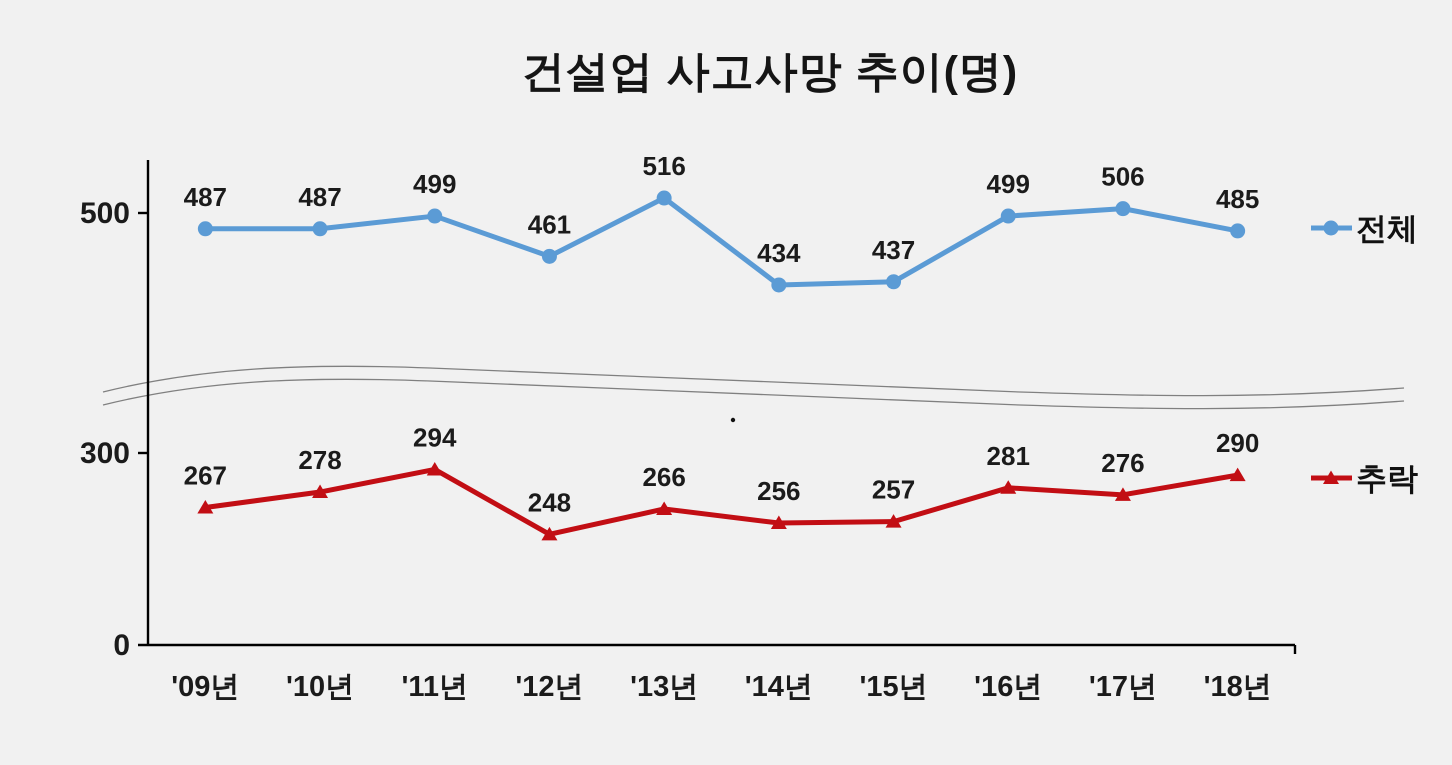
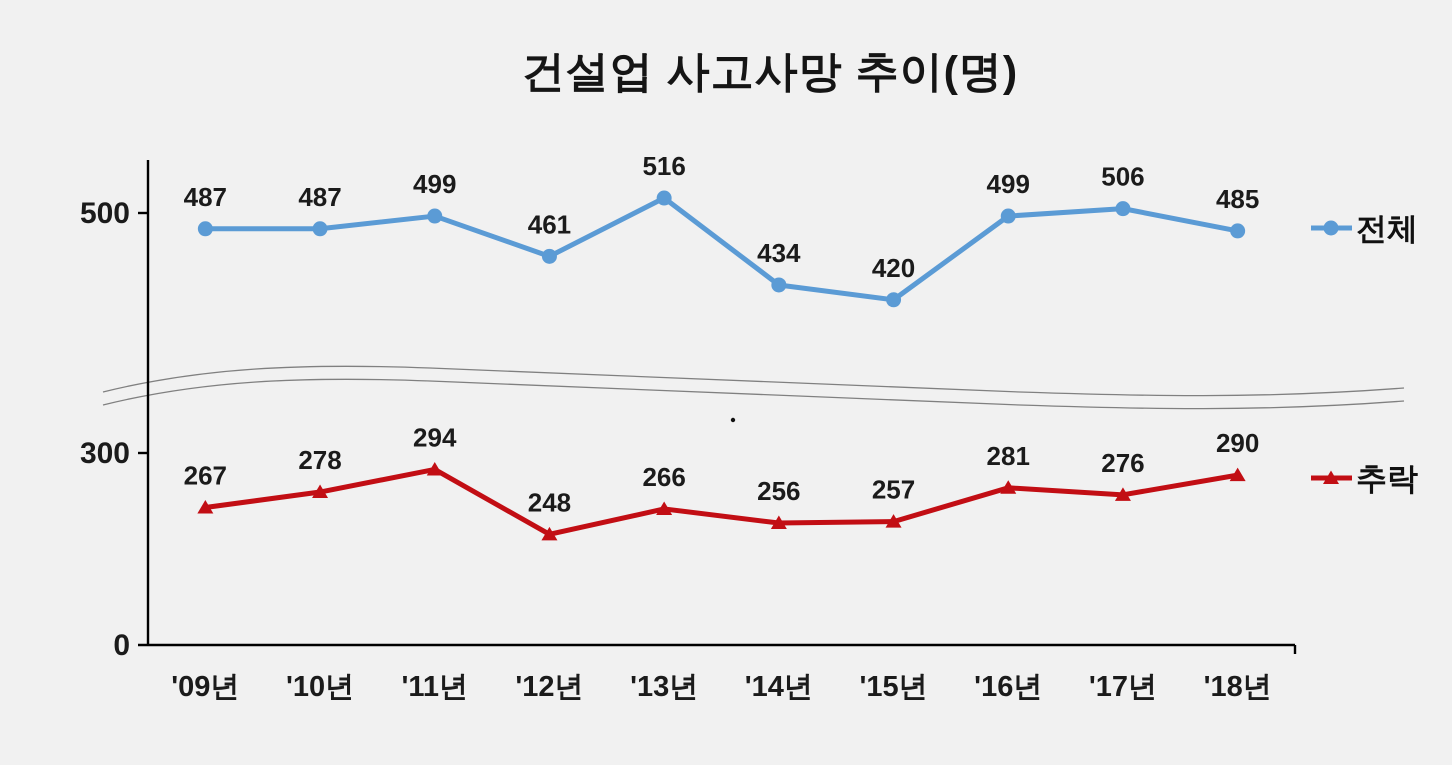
전체/'15년: 437 -> 420
